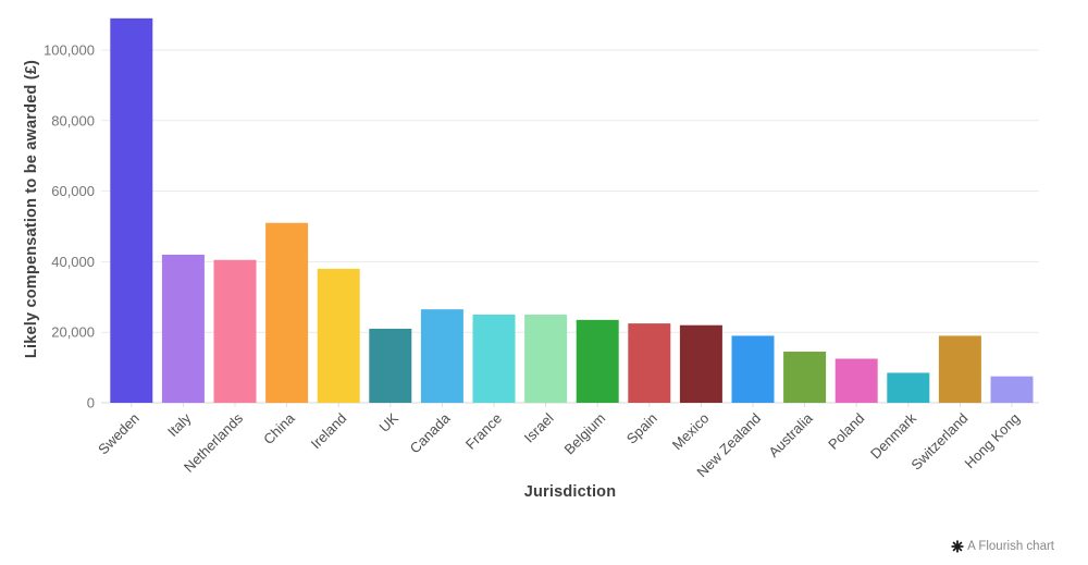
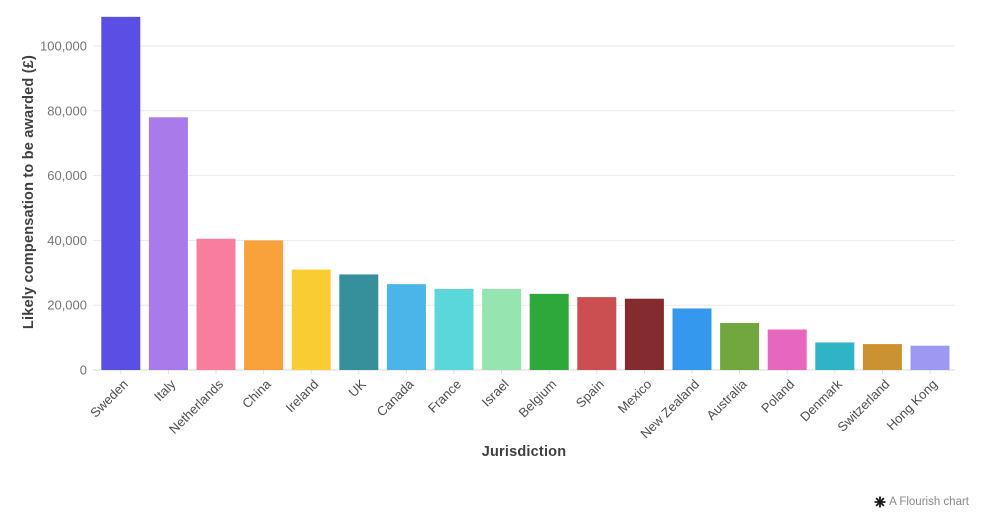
Italy: 42000 -> 78000
China: 51000 -> 40000
Ireland: 38000 -> 31000
UK: 21000 -> 30000
Switzerland: 19000 -> 8000
